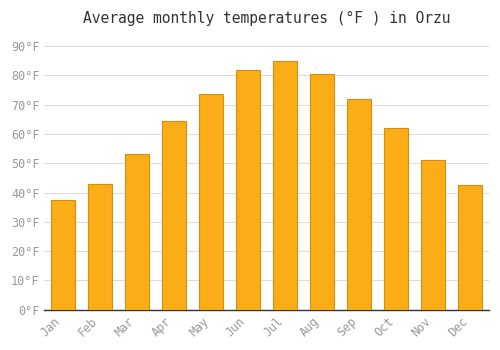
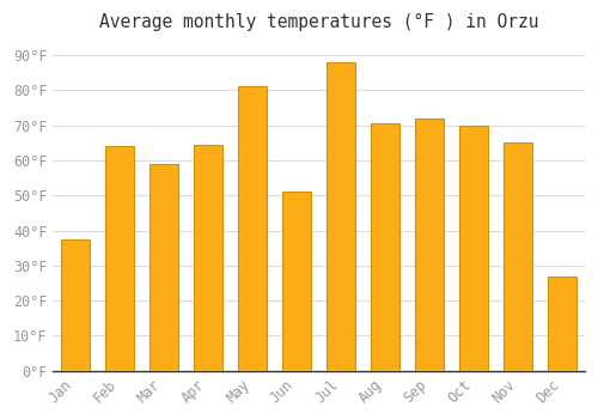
Feb: 43.0°F -> 64.0°F
Mar: 53.0°F -> 59.0°F
May: 73.5°F -> 81.0°F
Jun: 82.0°F -> 51.0°F
Jul: 85.0°F -> 88.0°F
Aug: 80.5°F -> 70.5°F
Oct: 62.0°F -> 70.0°F
Nov: 51.0°F -> 65.0°F
Dec: 42.5°F -> 27.0°F
